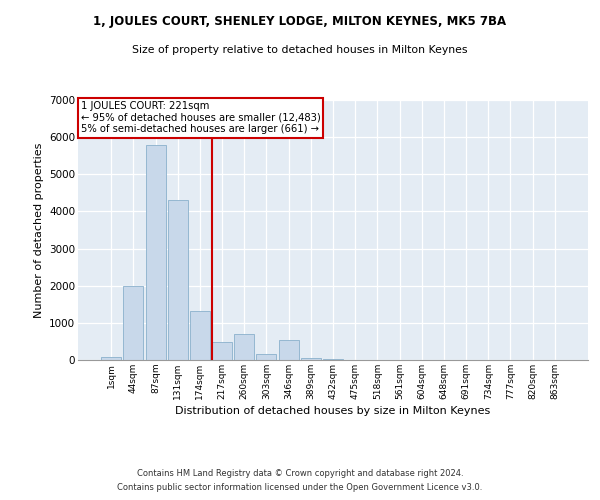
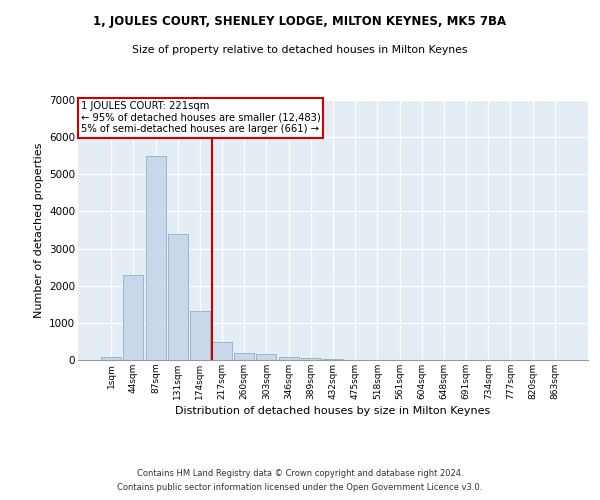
44sqm: 2000 -> 2300
87sqm: 5800 -> 5480
131sqm: 4300 -> 3400
260sqm: 700 -> 200
346sqm: 550 -> 90
